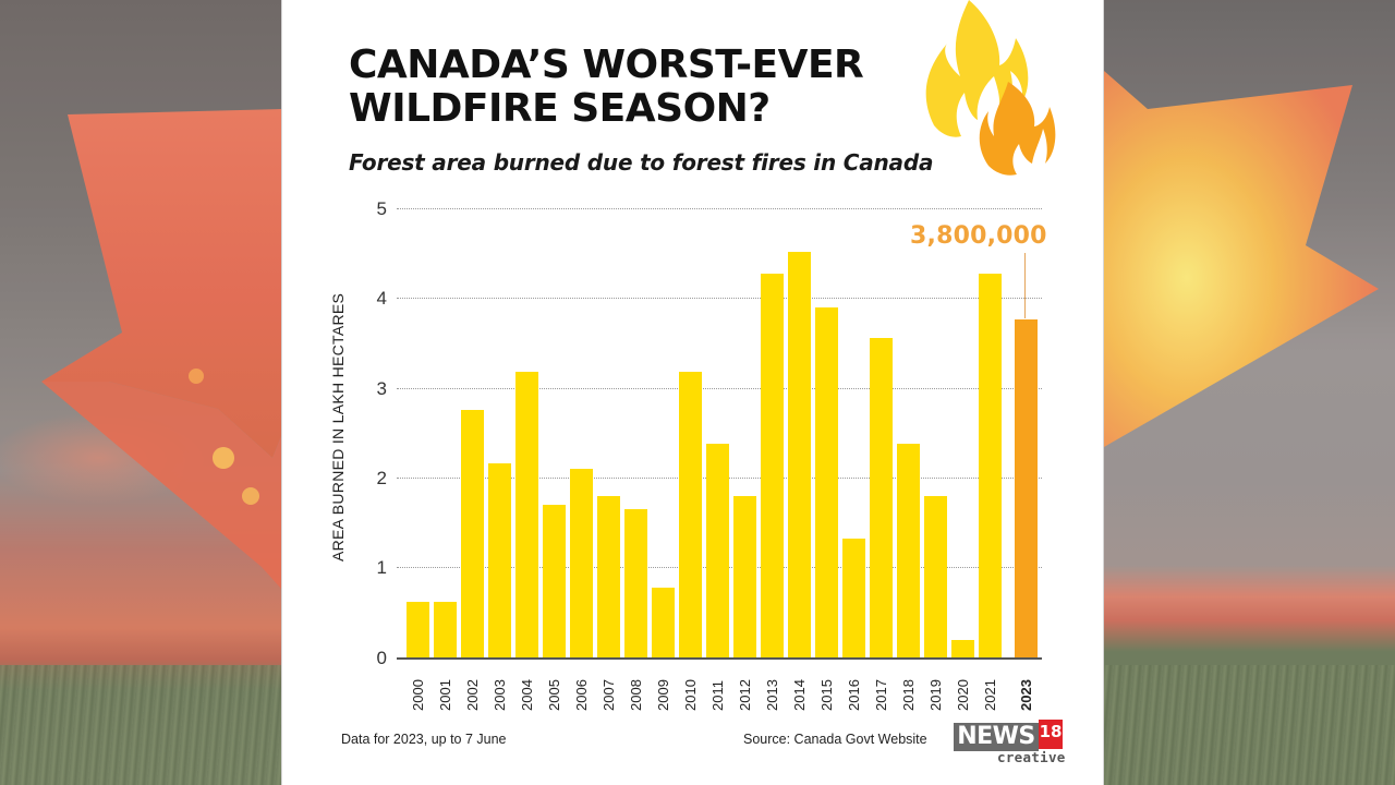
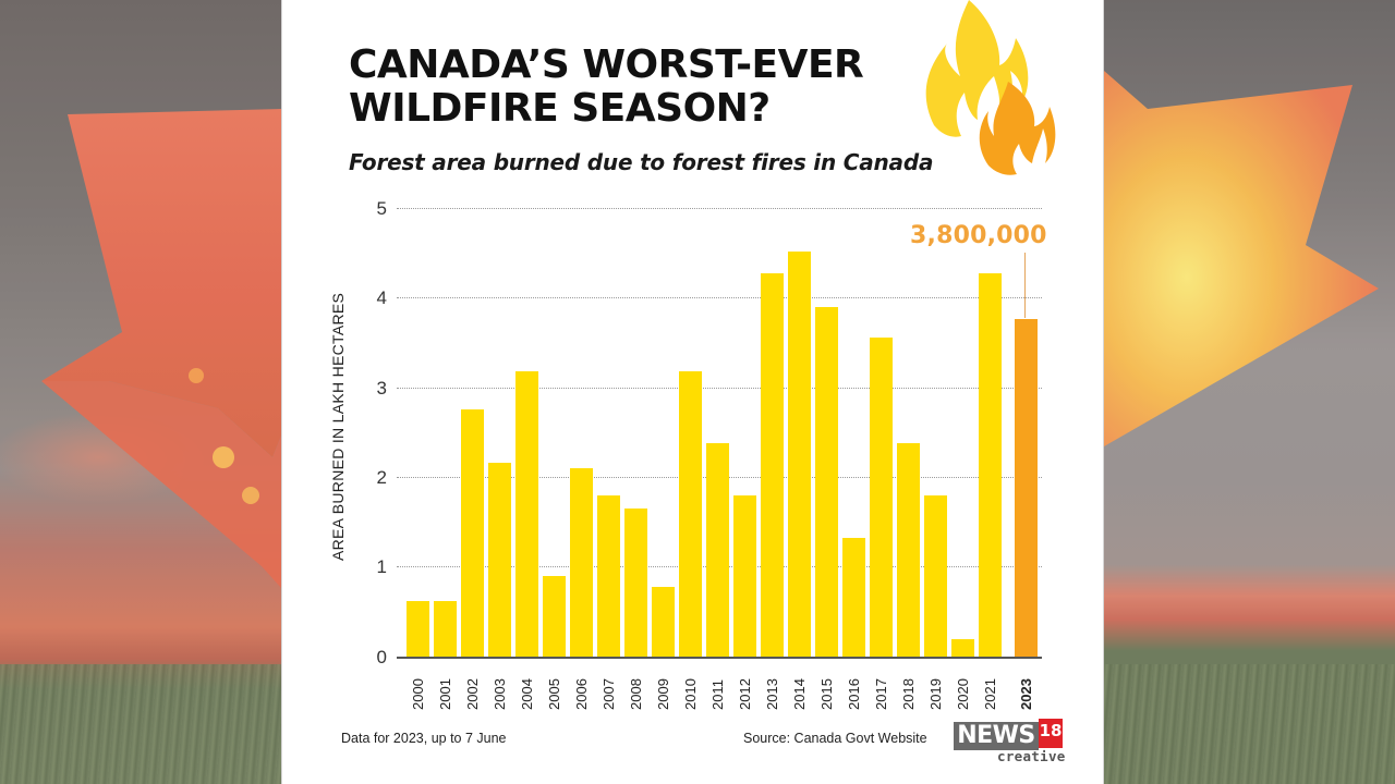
2005: 1.7 -> 0.9
